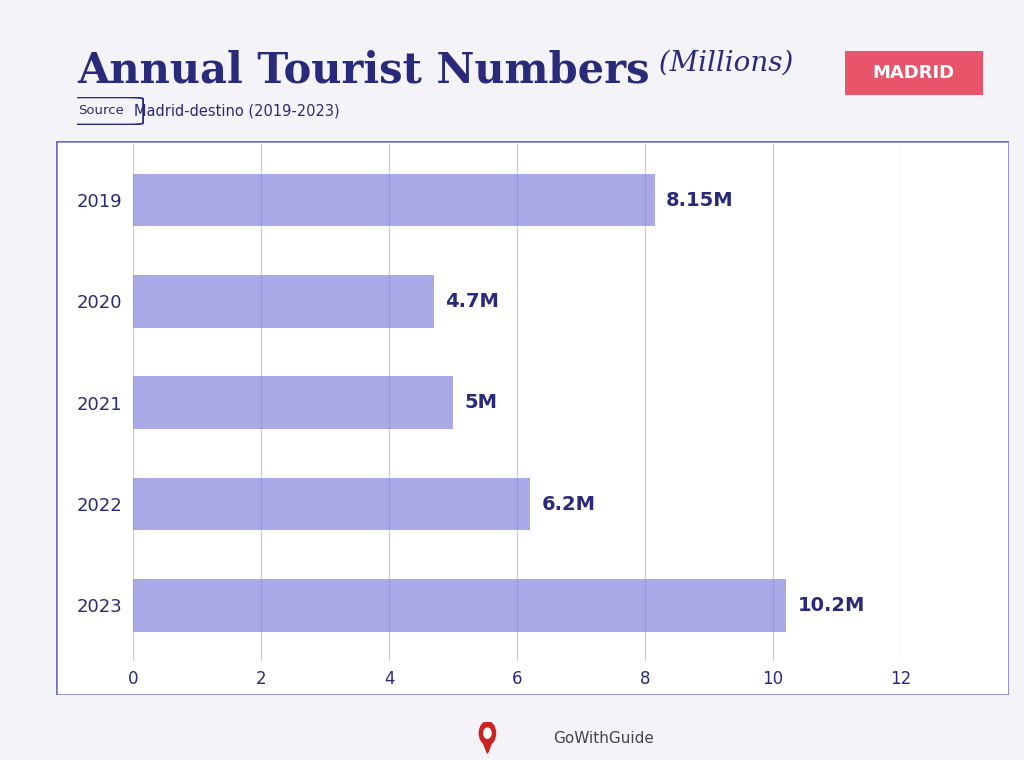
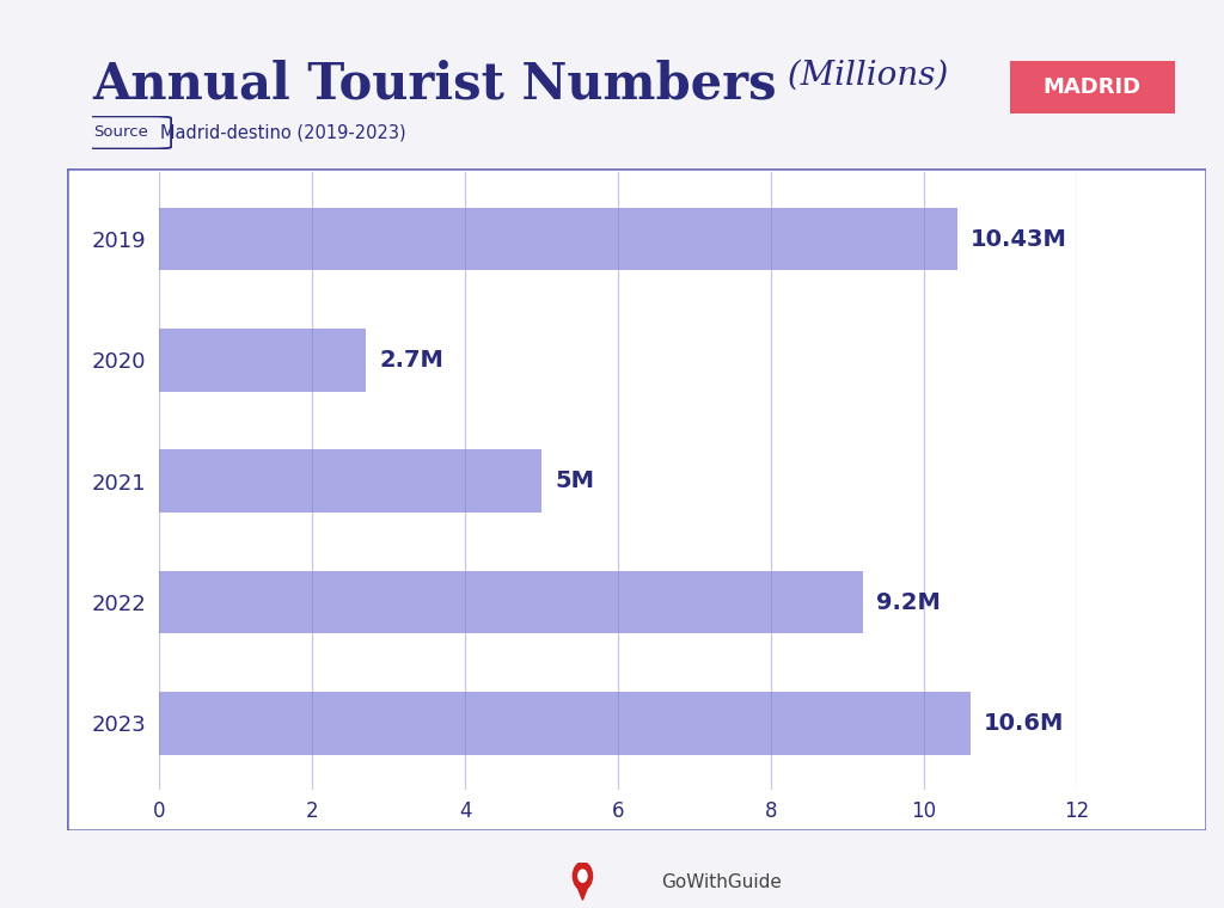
2019: 8.15M -> 10.43M
2020: 4.7M -> 2.7M
2022: 6.2M -> 9.2M
2023: 10.2M -> 10.6M
